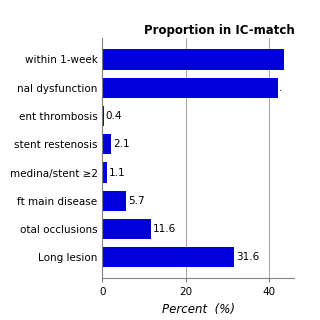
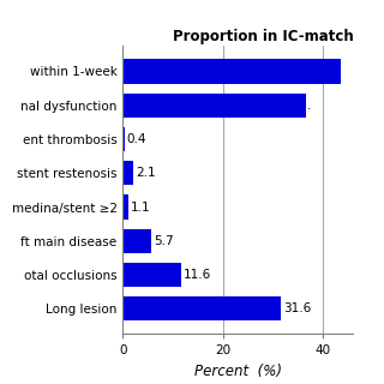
nal dysfunction: 42.0 -> 36.5
